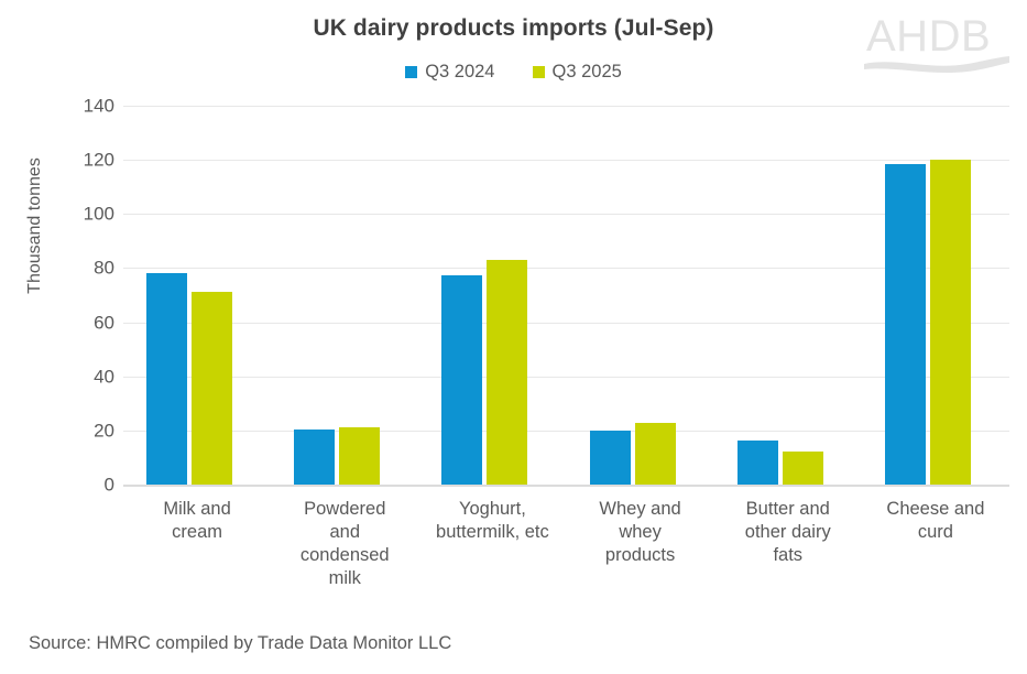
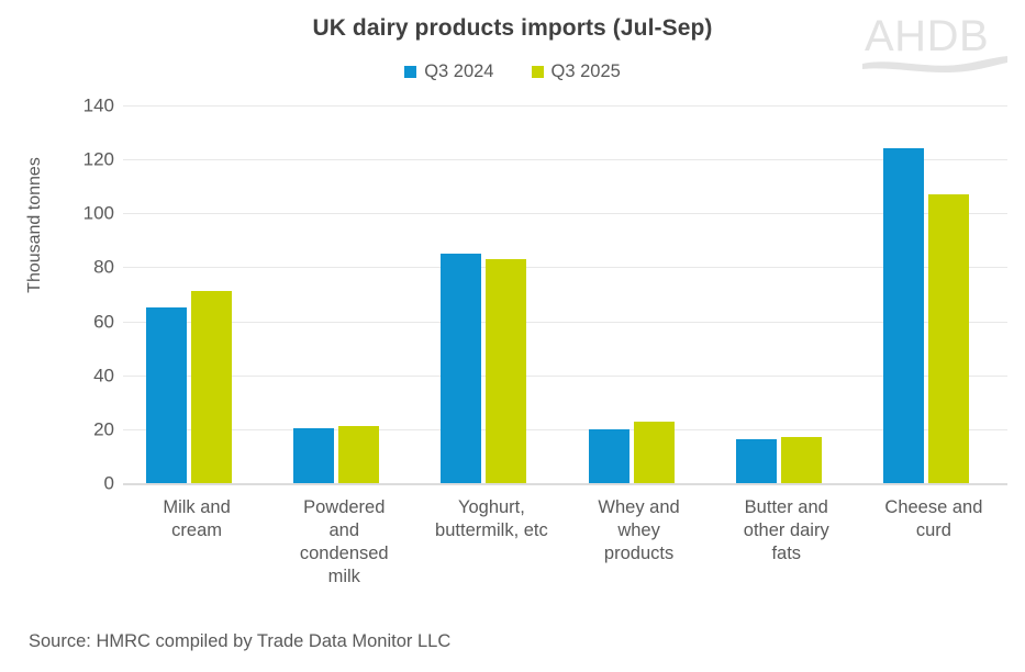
Q3 2024/Milk and cream: 78 -> 65
Q3 2024/Yoghurt, buttermilk, etc: 77 -> 85
Q3 2025/Butter and other dairy fats: 12 -> 17
Q3 2024/Cheese and curd: 118 -> 124
Q3 2025/Cheese and curd: 120 -> 107
